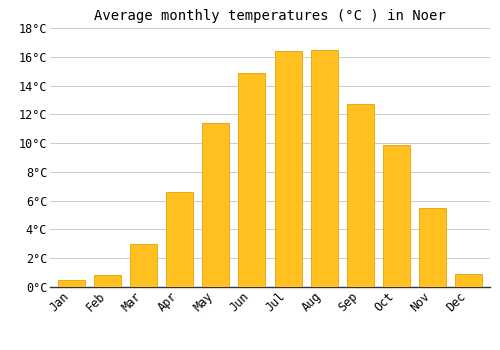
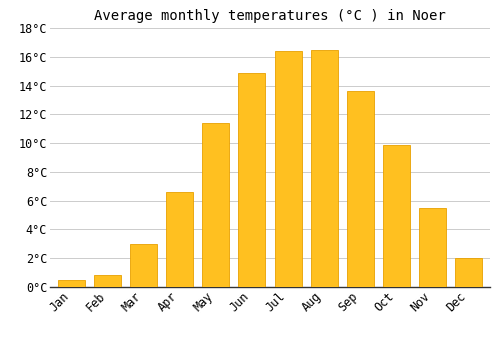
Sep: 12.7°C -> 13.6°C
Dec: 0.9°C -> 2.0°C
